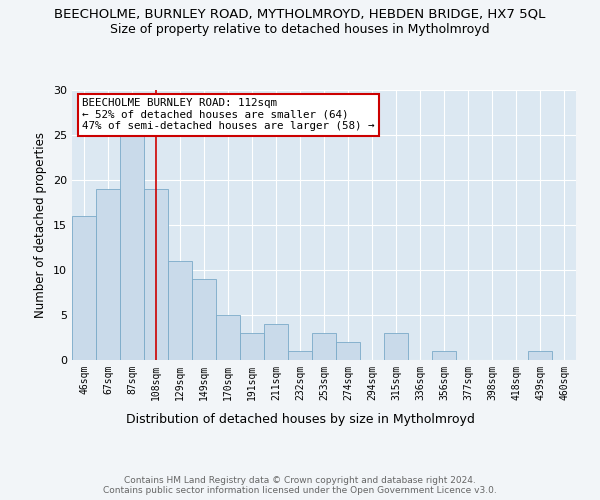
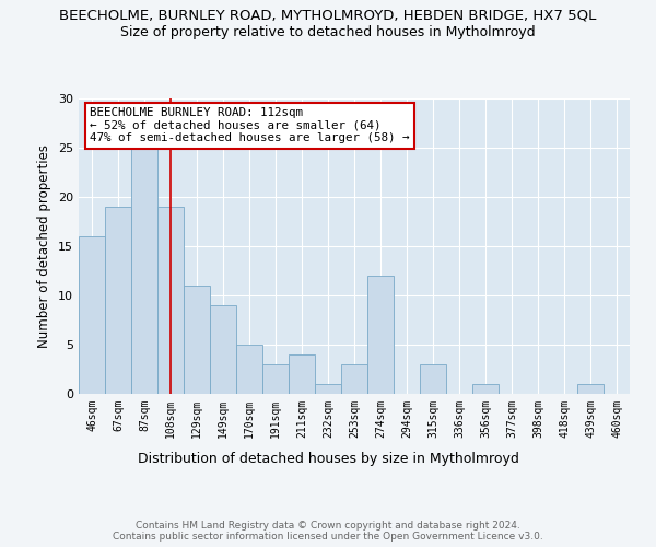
274sqm: 2 -> 12
